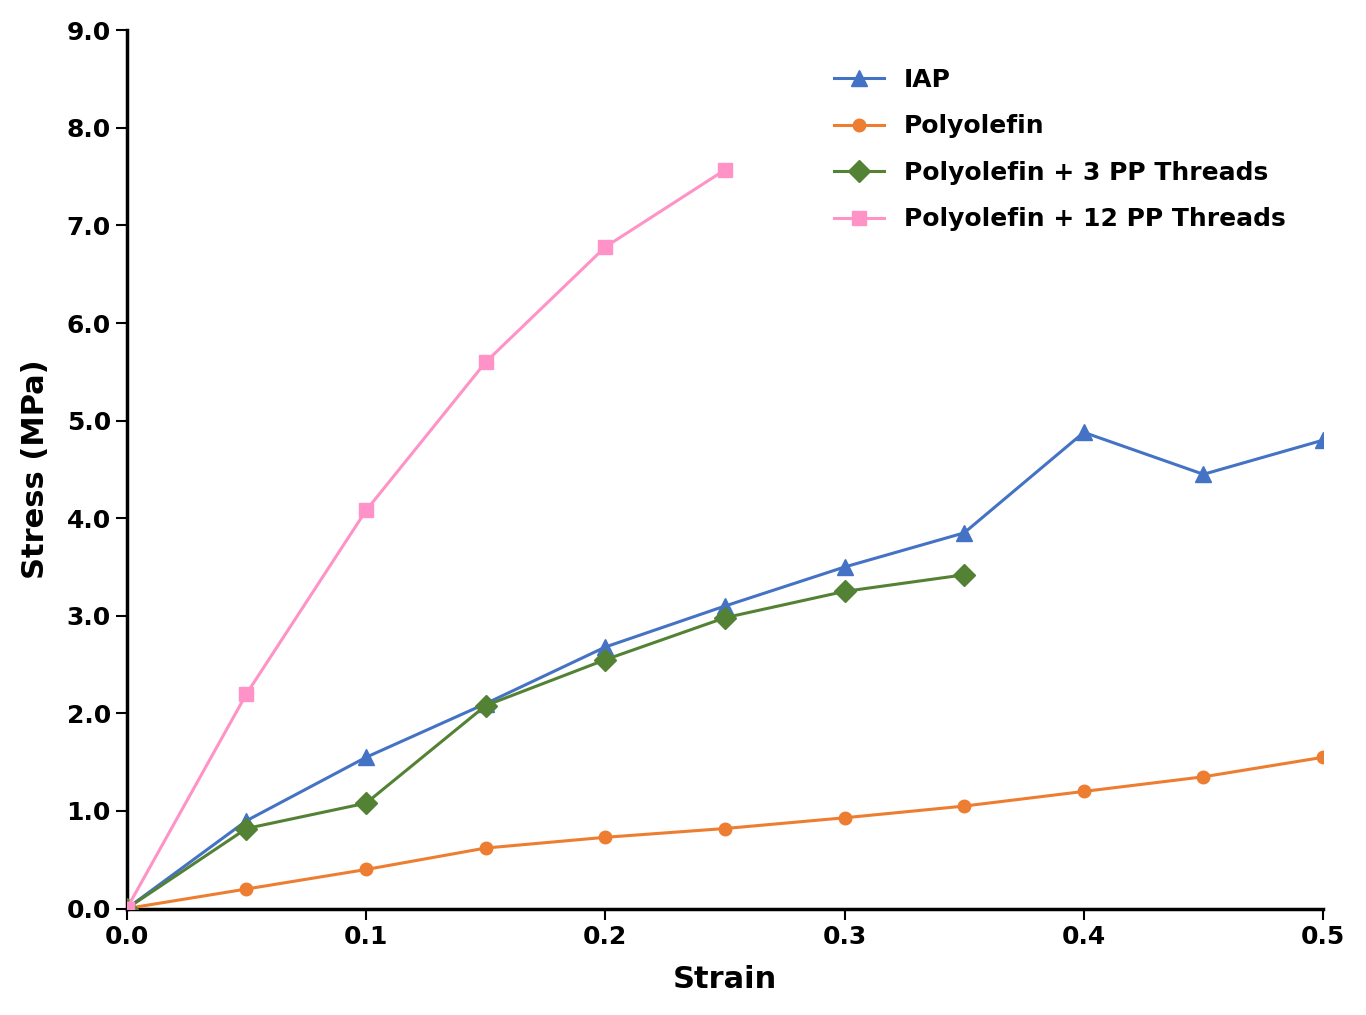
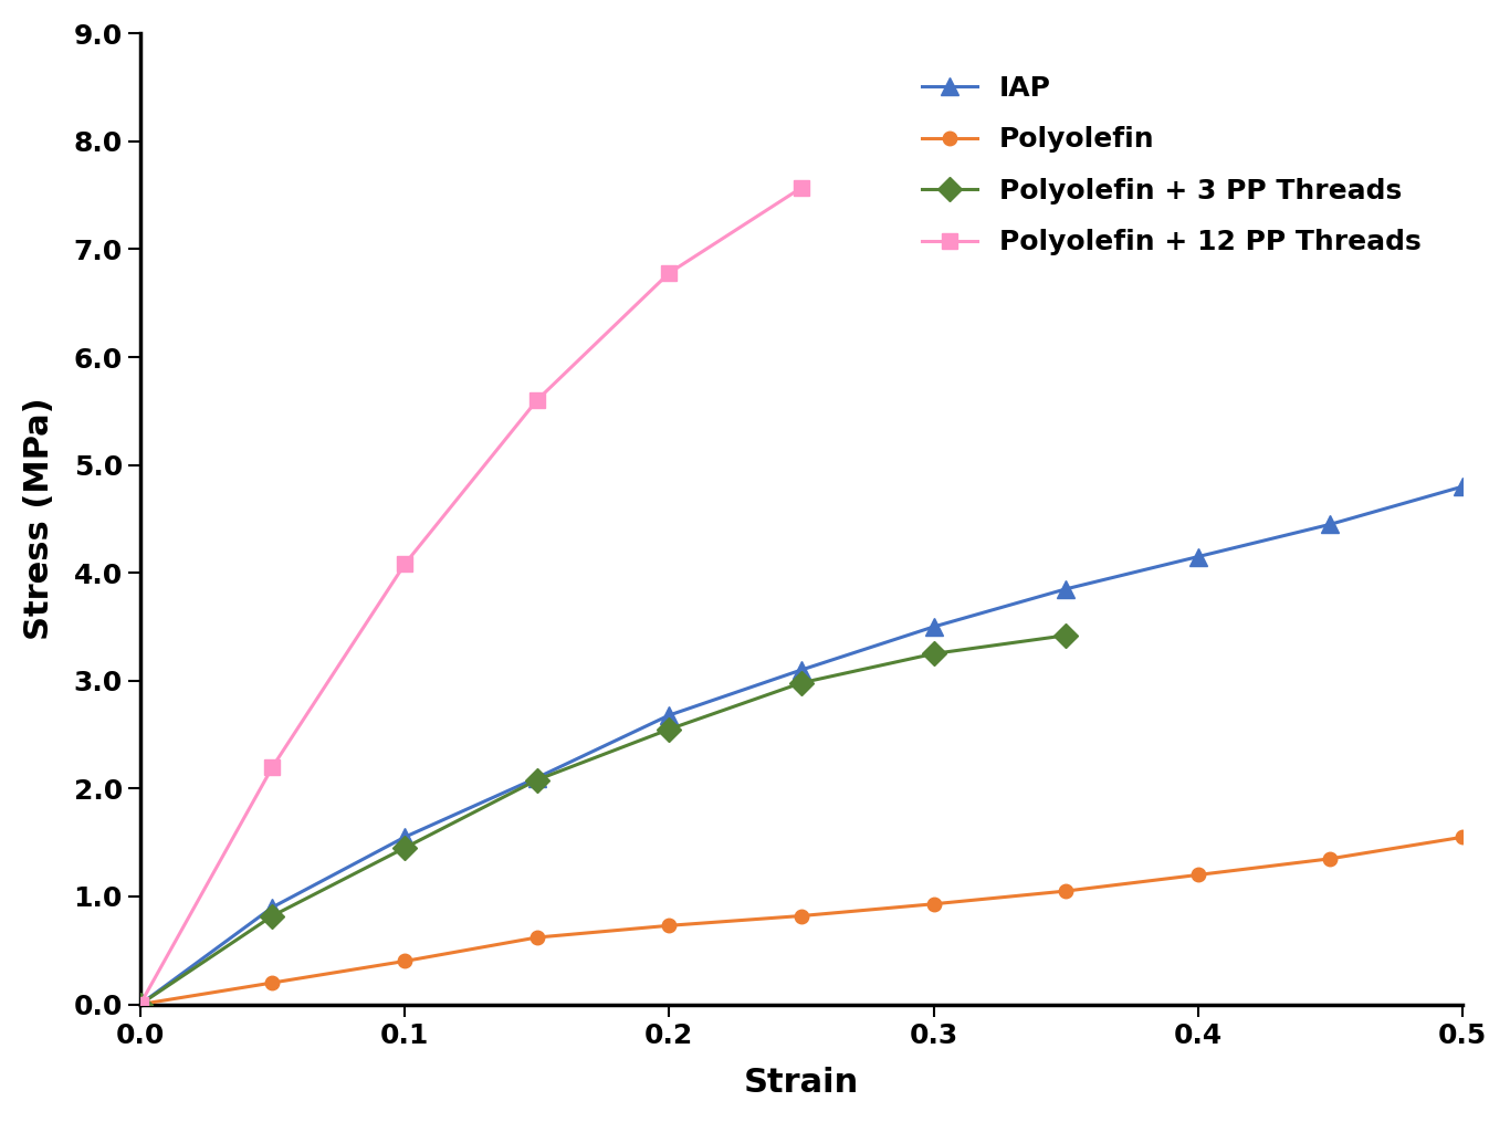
Polyolefin + 3 PP Threads/0.1: 1.08 -> 1.45
IAP/0.4: 4.88 -> 4.15
